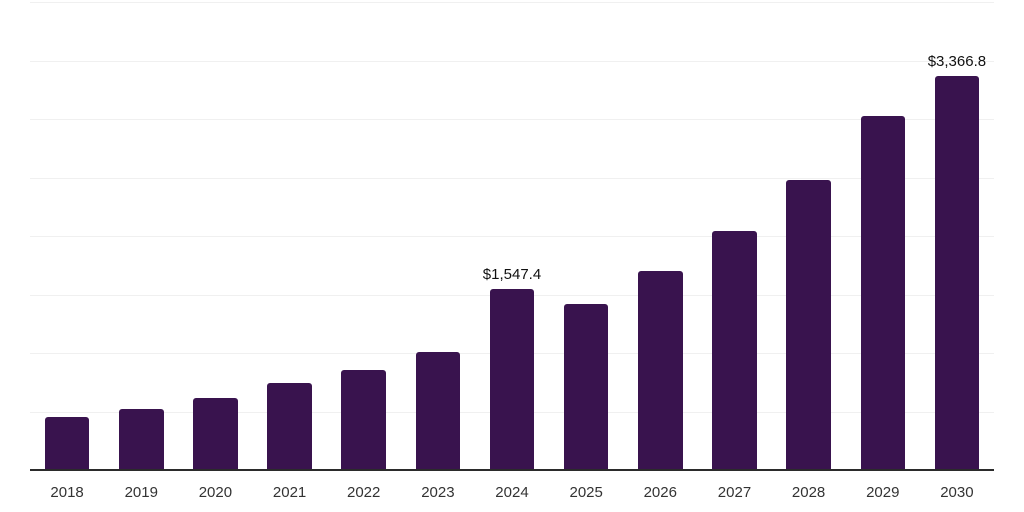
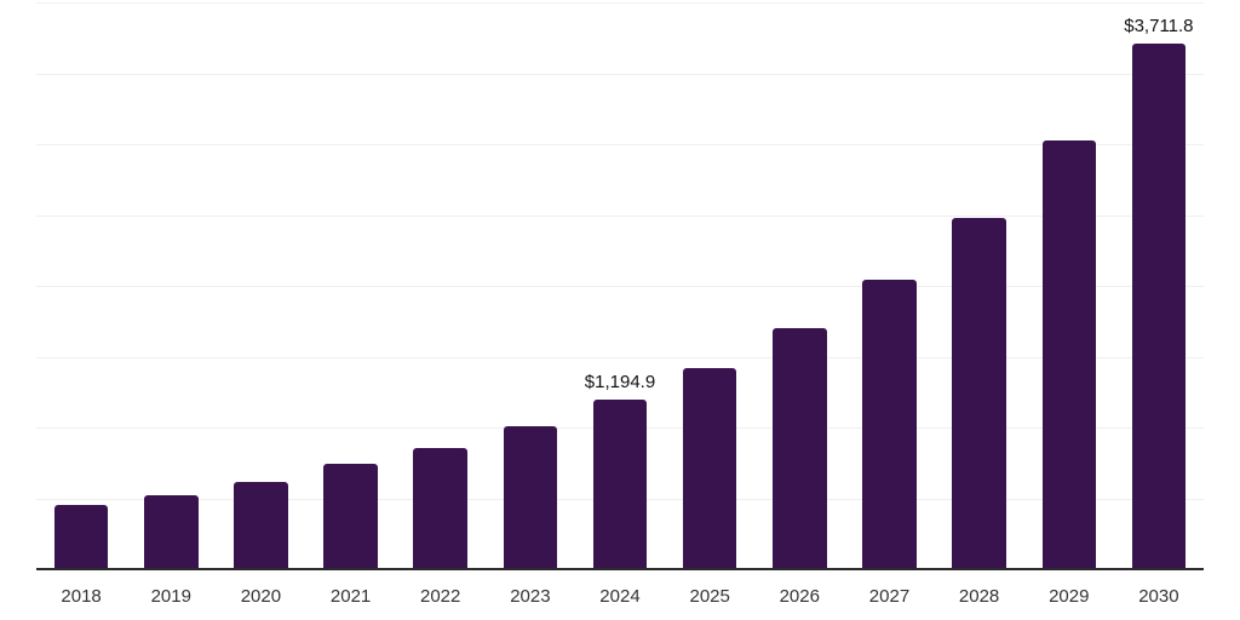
2024: $1,547.4 -> $1,194.9
2030: $3,366.8 -> $3,711.8
